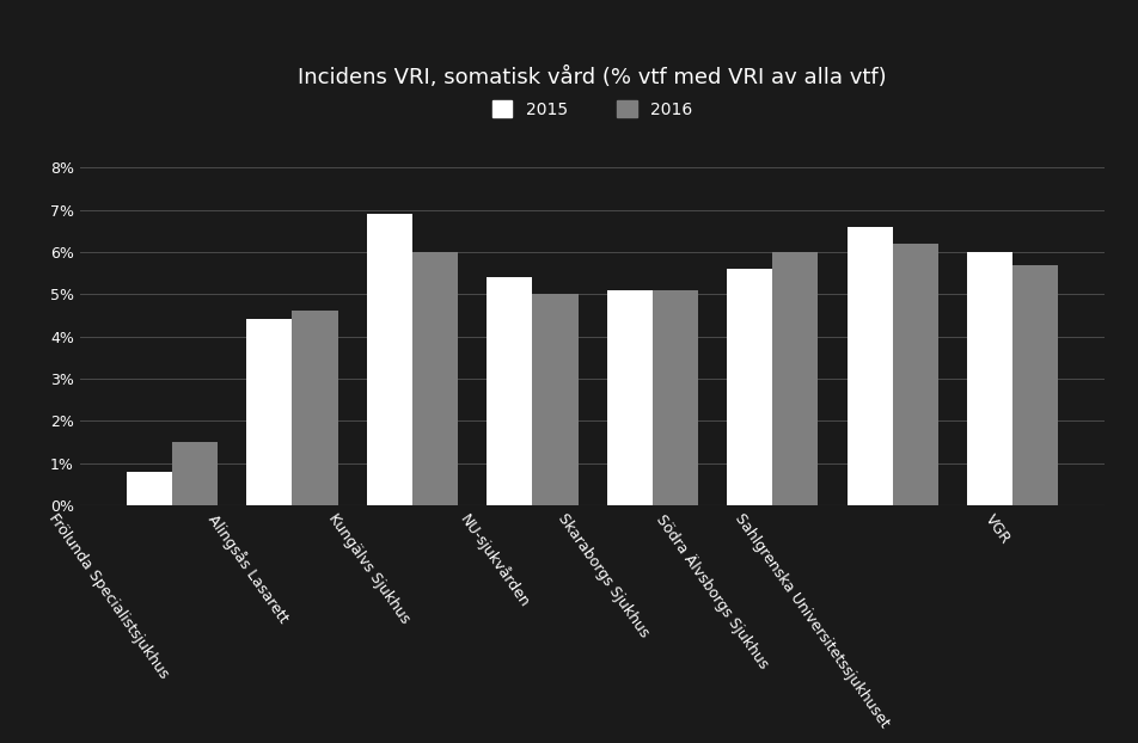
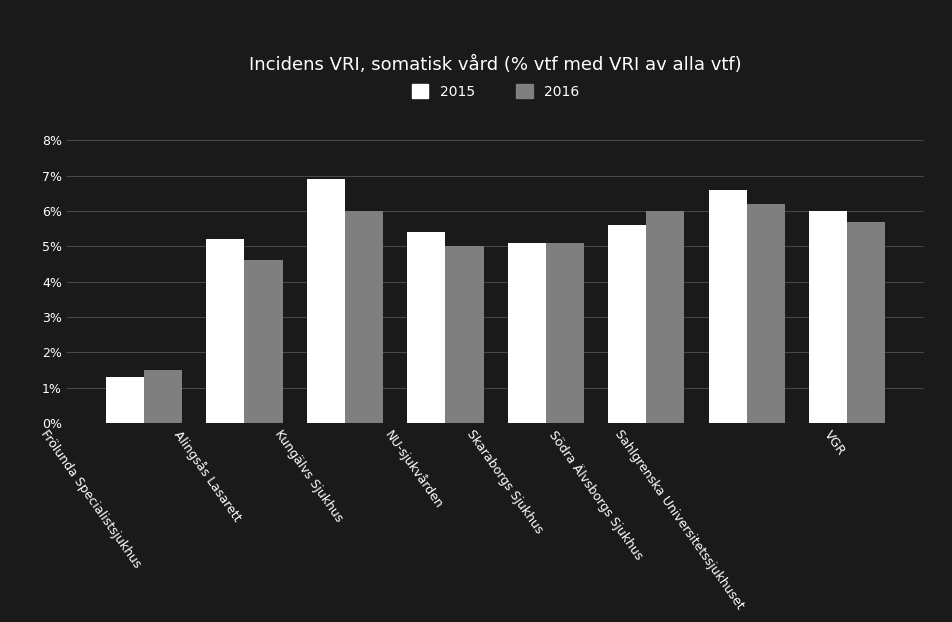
2015/Frölunda Specialistsjukhus: 0.8% -> 1.3%
2015/Alingsås Lasarett: 4.4% -> 5.2%
